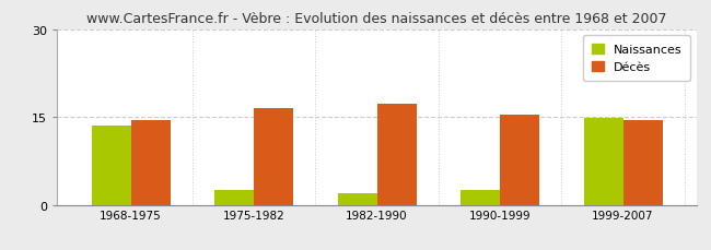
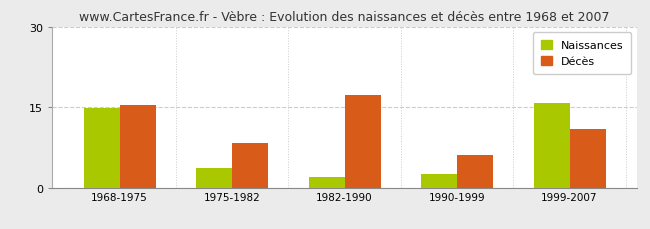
Naissances/1968-1975: 13.5 -> 14.8
Décès/1968-1975: 14.4 -> 15.4
Naissances/1975-1982: 2.5 -> 3.6
Décès/1975-1982: 16.6 -> 8.4
Décès/1990-1999: 15.4 -> 6.0
Naissances/1999-2007: 14.8 -> 15.8
Décès/1999-2007: 14.4 -> 11.0
